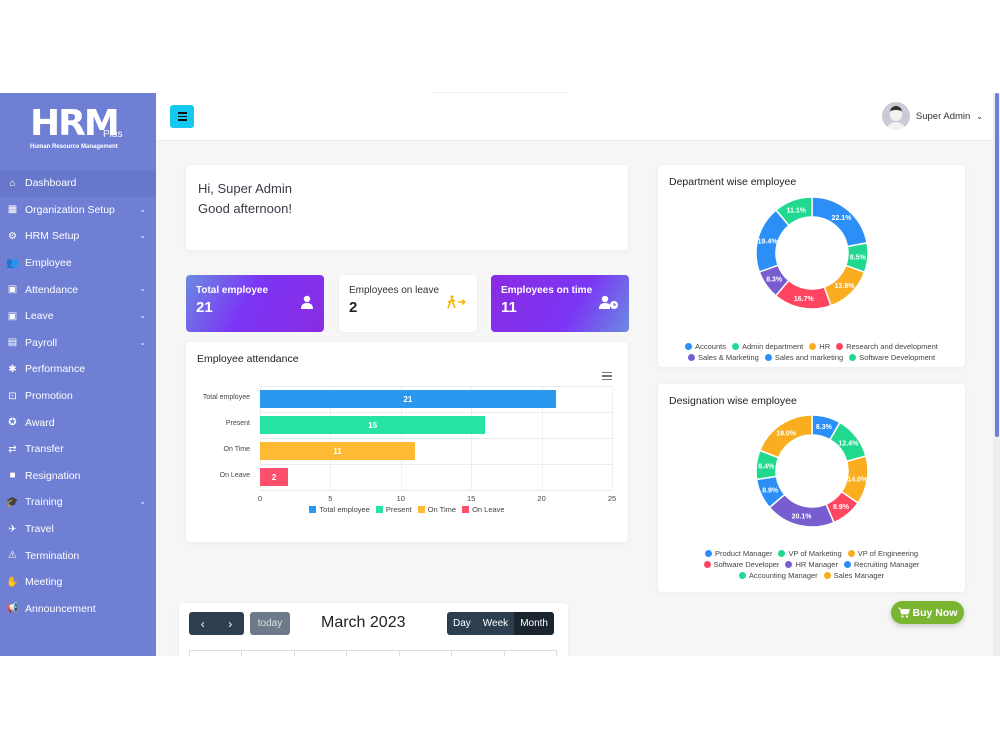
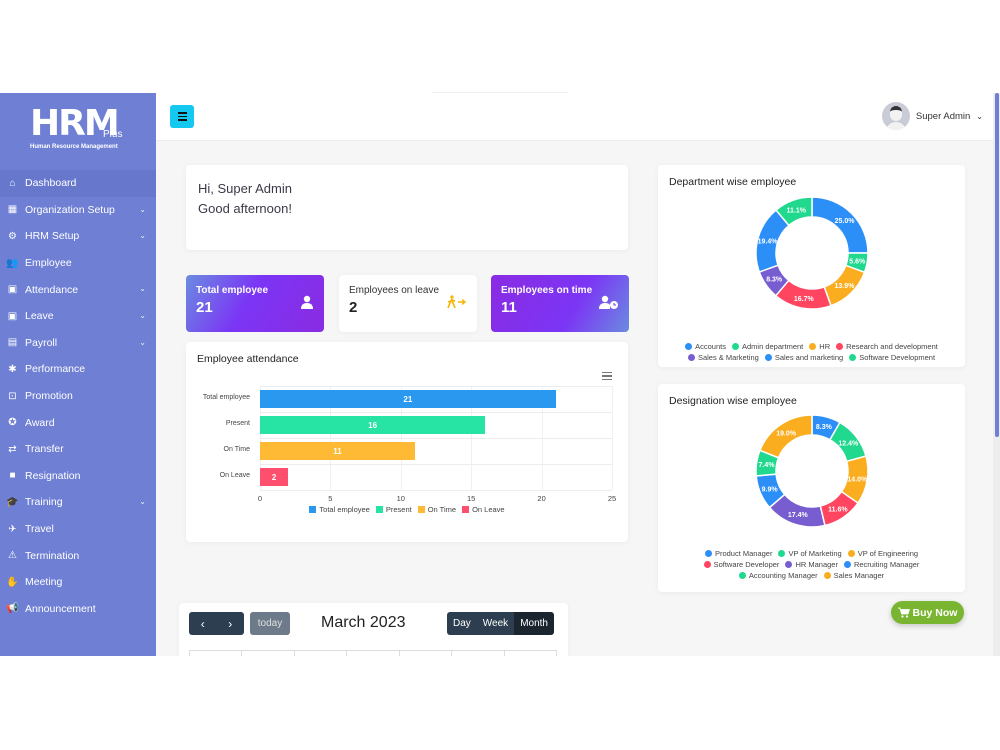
Department wise employee/Accounts: 22.1% -> 25.0%
Department wise employee/Admin department: 8.5% -> 5.6%
Designation wise employee/Software Developer: 8.9% -> 11.6%
Designation wise employee/HR Manager: 20.1% -> 17.4%
Designation wise employee/Recruiting Manager: 8.9% -> 9.9%
Designation wise employee/Accounting Manager: 8.4% -> 7.4%
